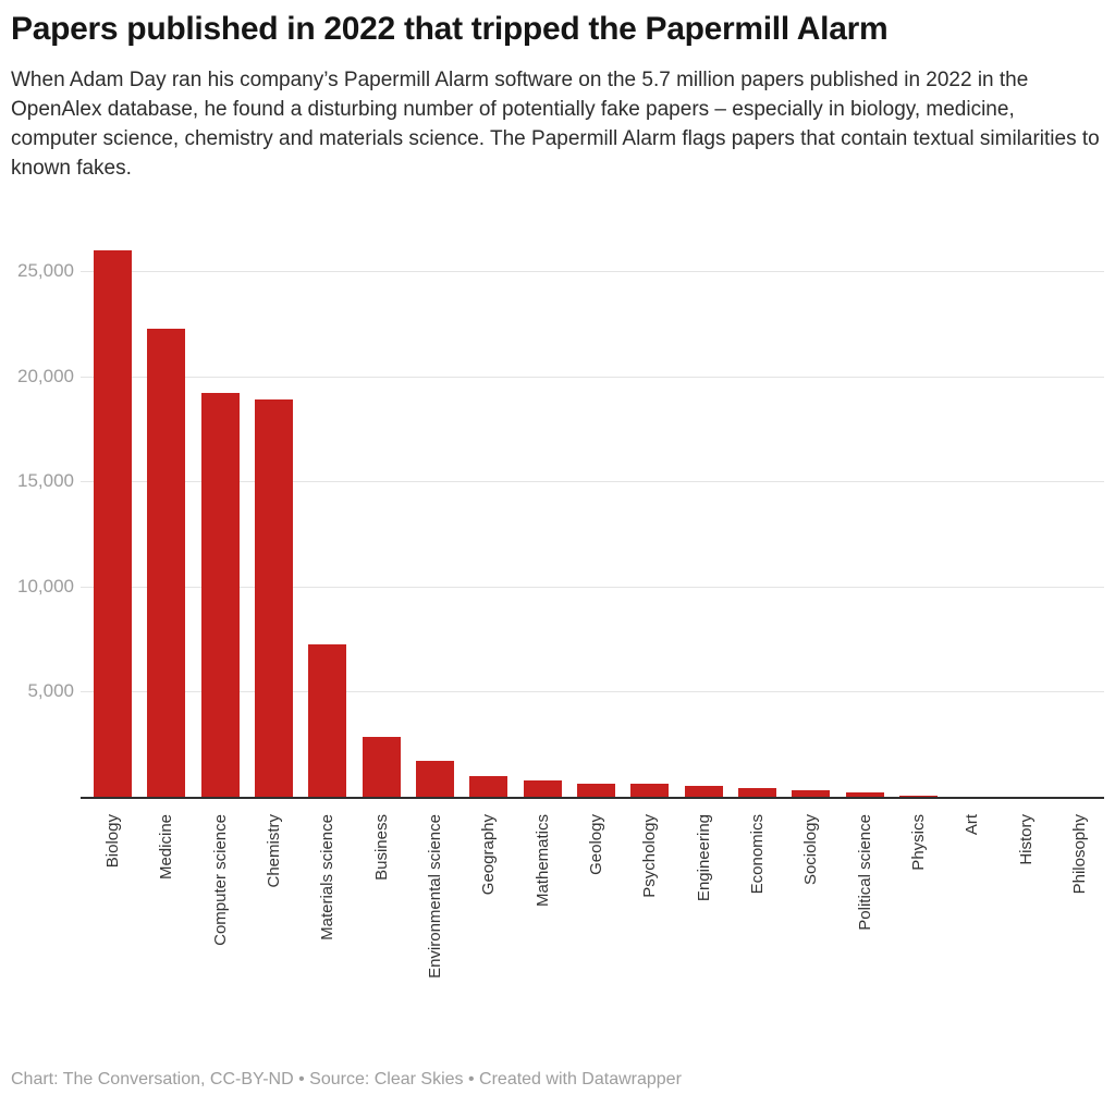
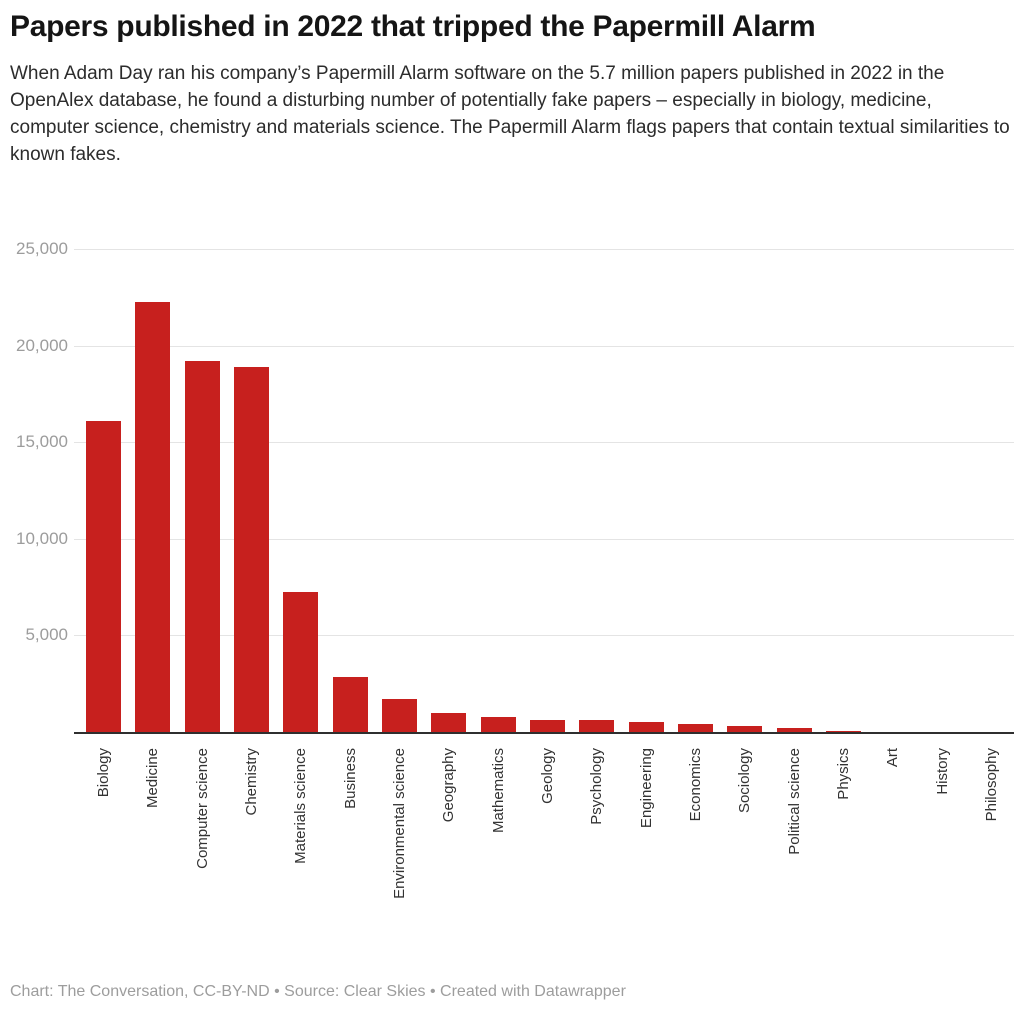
Biology: 26000 -> 16100
